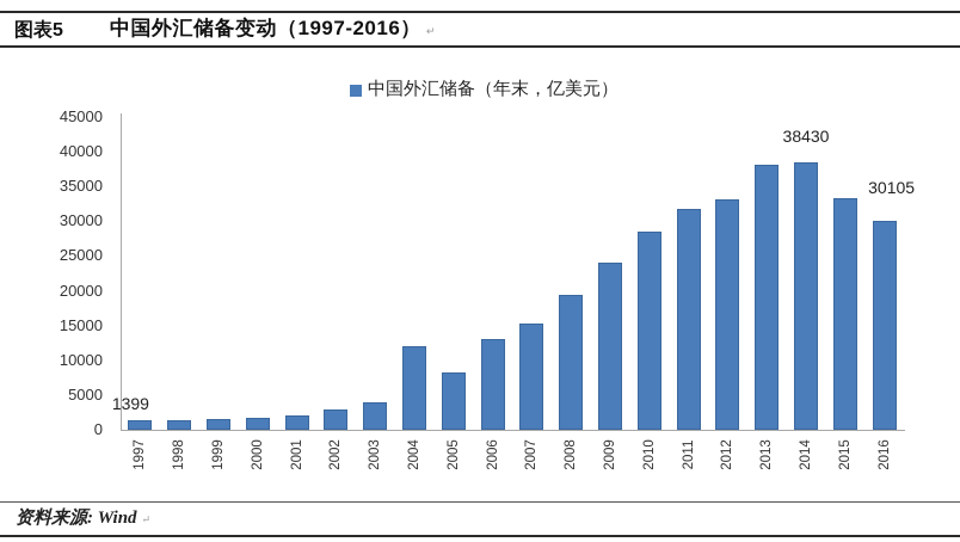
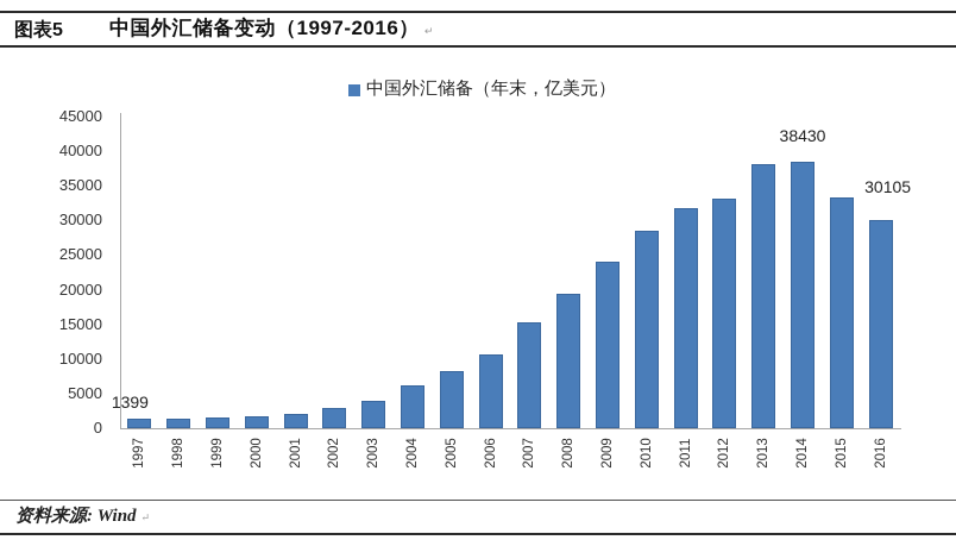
2004: 12000 -> 6000
2006: 13000 -> 11000
